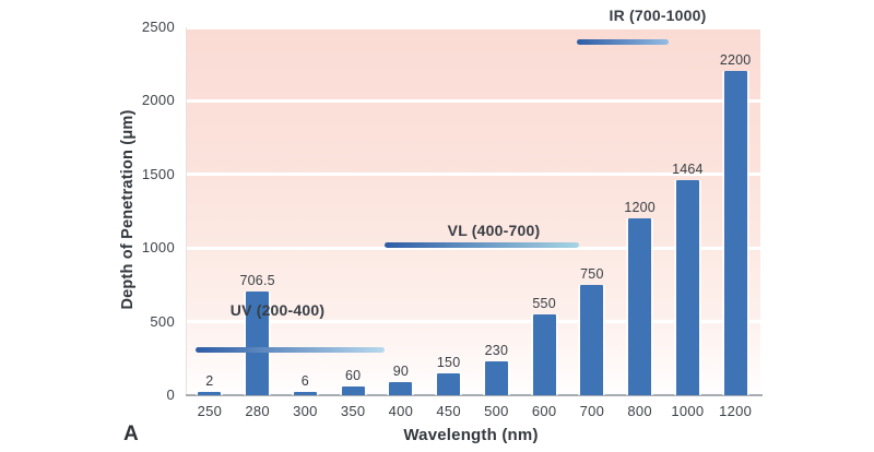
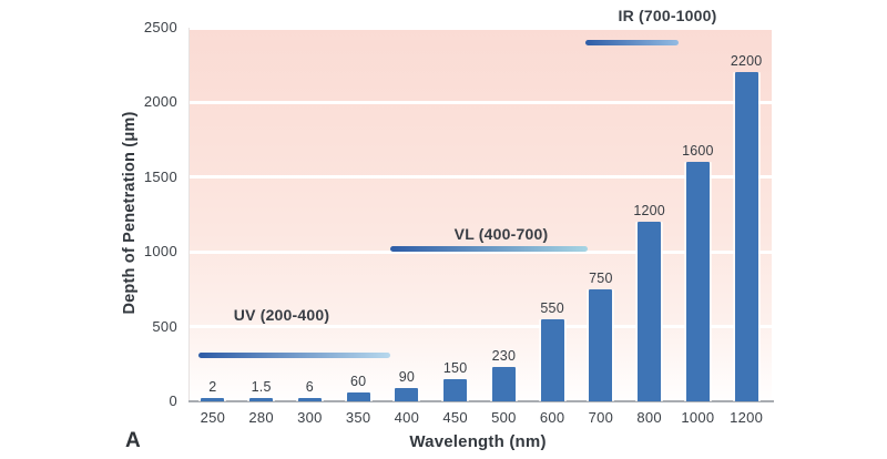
280: 706.5 -> 1.5
1000: 1464 -> 1600
